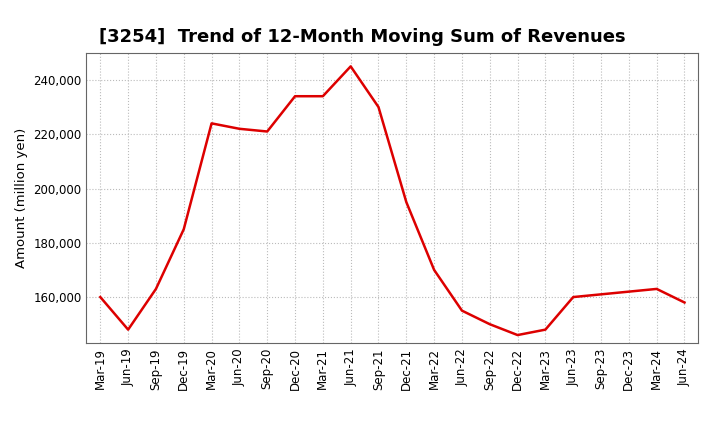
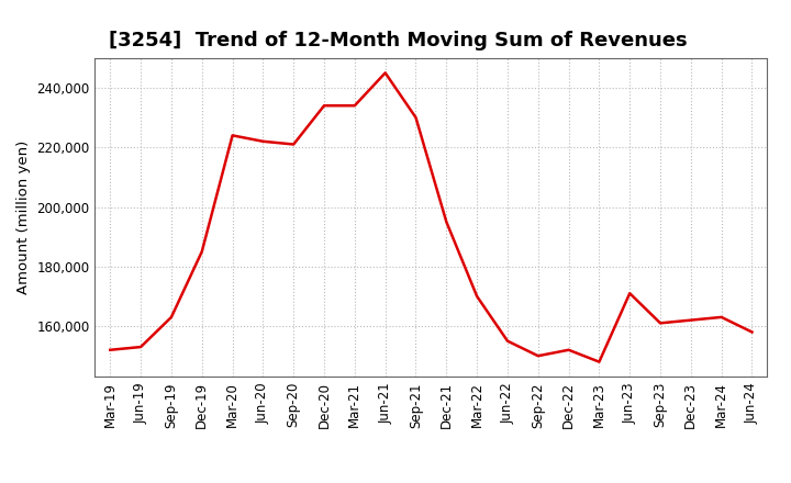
Mar-19: 160,000 -> 152,000
Jun-19: 148,000 -> 153,000
Dec-22: 146,000 -> 152,000
Jun-23: 160,000 -> 171,000
